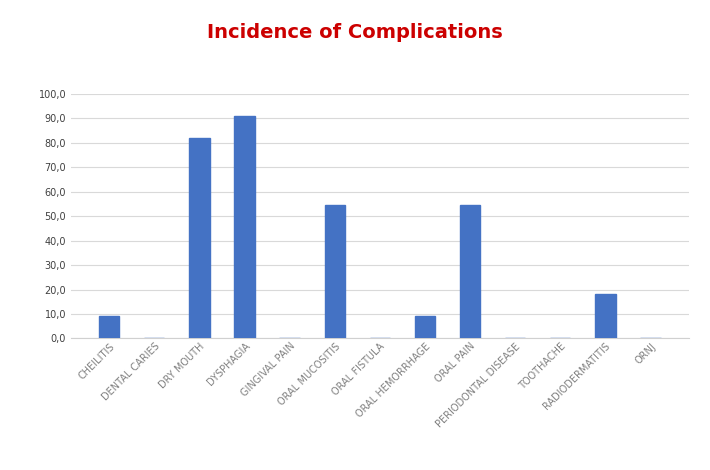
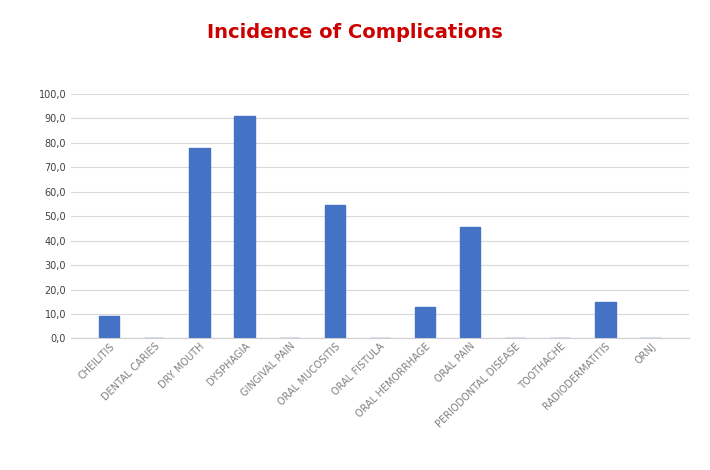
DRY MOUTH: 81,8 -> 78,0
ORAL HEMORRHAGE: 9,0 -> 13,0
ORAL PAIN: 54,5 -> 45,5
RADIODERMATITIS: 18,2 -> 15,0
